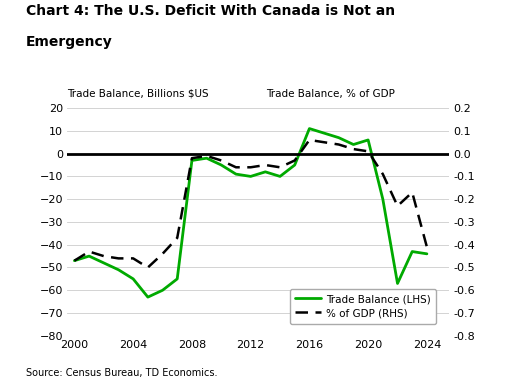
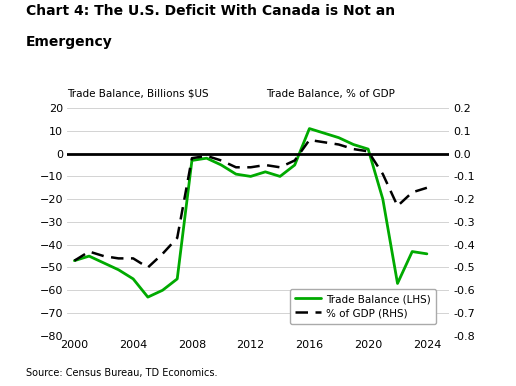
Trade Balance (LHS)/2020: 6 -> 2
% of GDP (RHS)/2024: -0.41 -> -0.15
